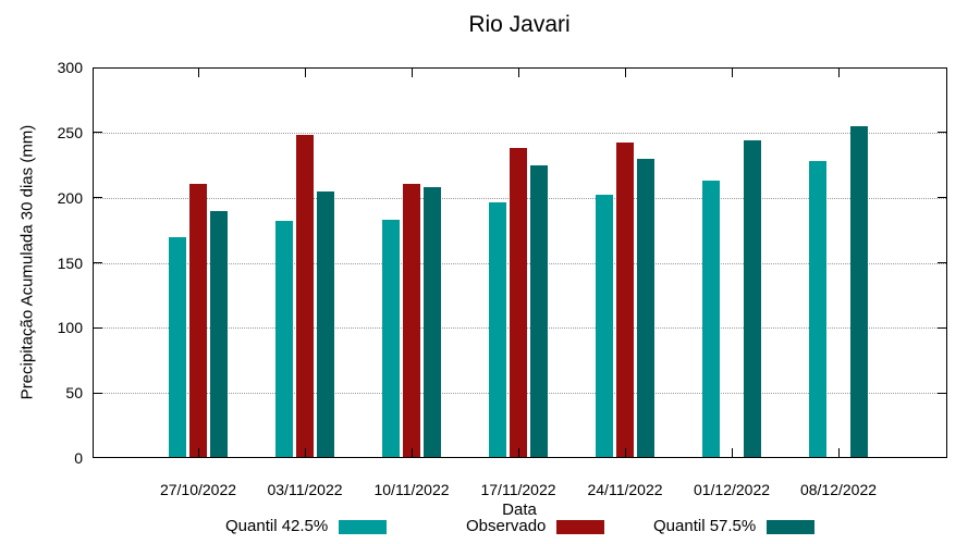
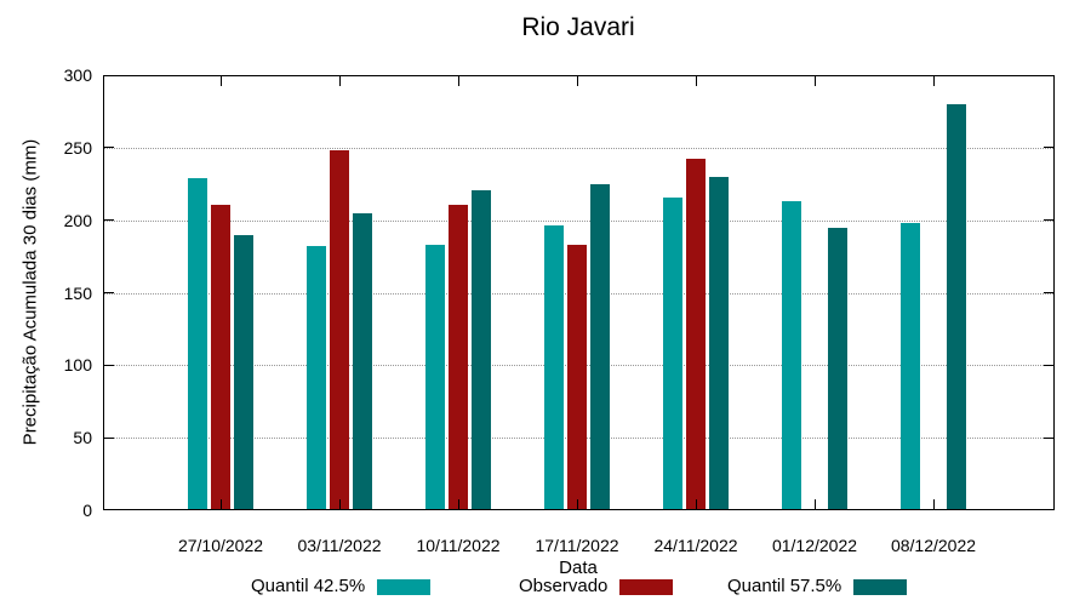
Quantil 42.5%/27/10/2022: 170 -> 229
Quantil 57.5%/10/11/2022: 208 -> 221
Observado/17/11/2022: 238 -> 183
Quantil 42.5%/24/11/2022: 202 -> 216
Quantil 57.5%/01/12/2022: 244 -> 195
Quantil 42.5%/08/12/2022: 228 -> 198
Quantil 57.5%/08/12/2022: 255 -> 280
